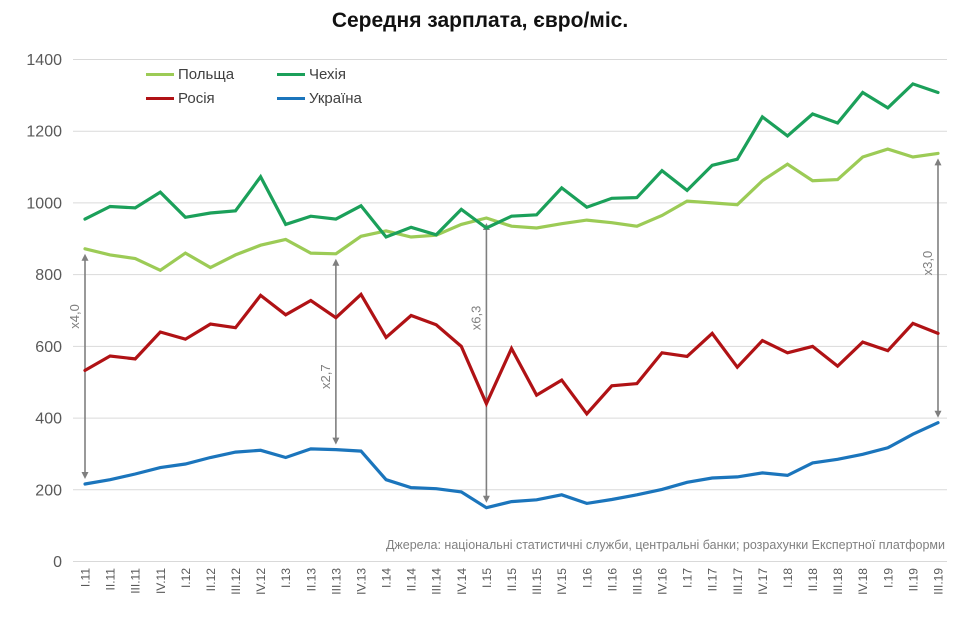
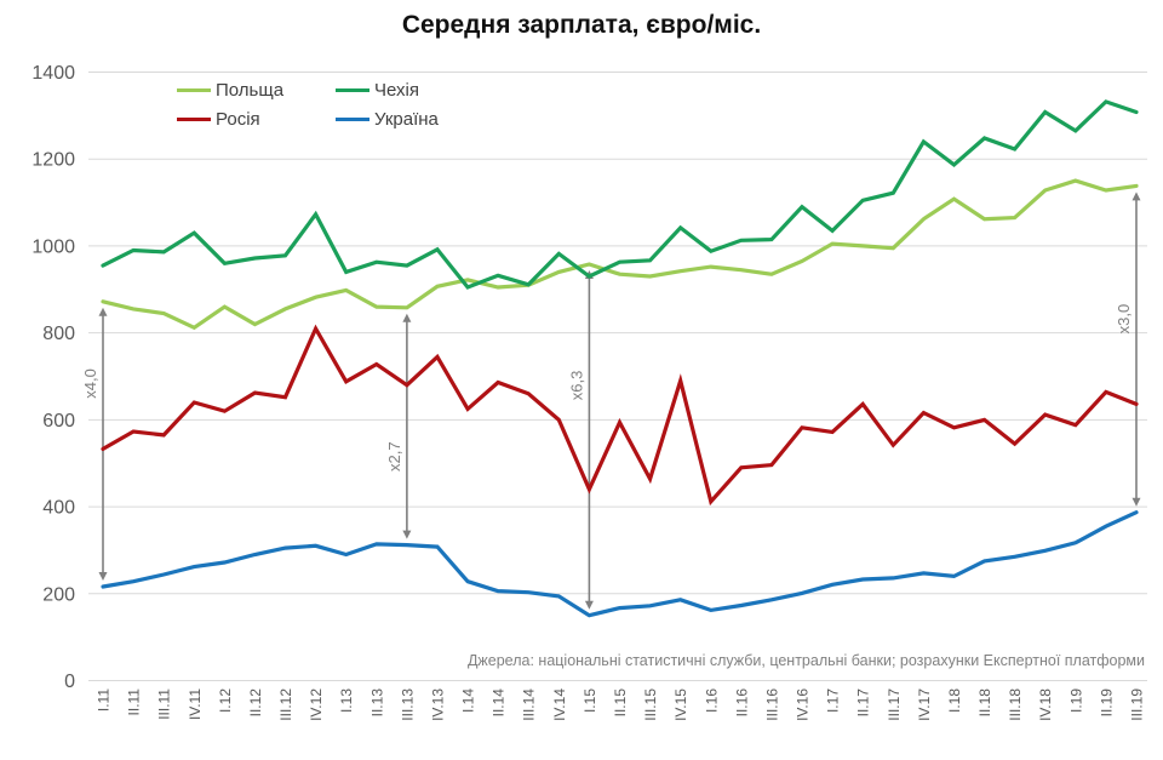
Росія/IV.12: 740 -> 810
Росія/IV.15: 510 -> 690
